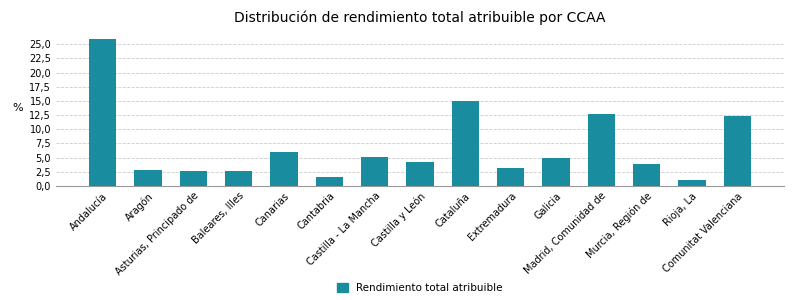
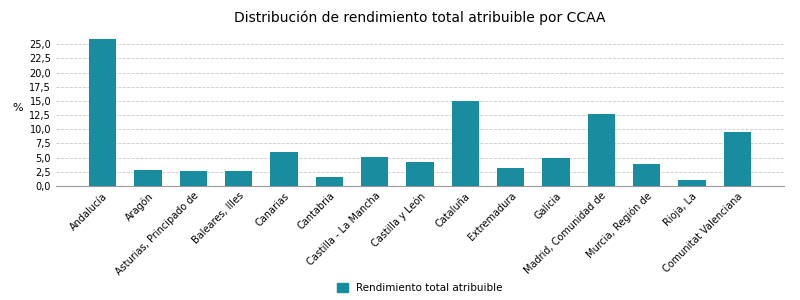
Comunitat Valenciana: 12,4 -> 9,6
